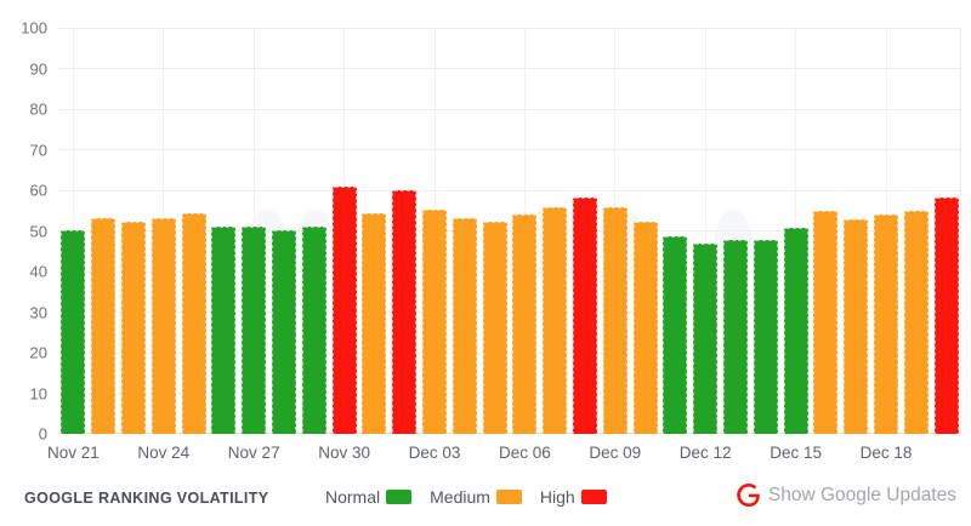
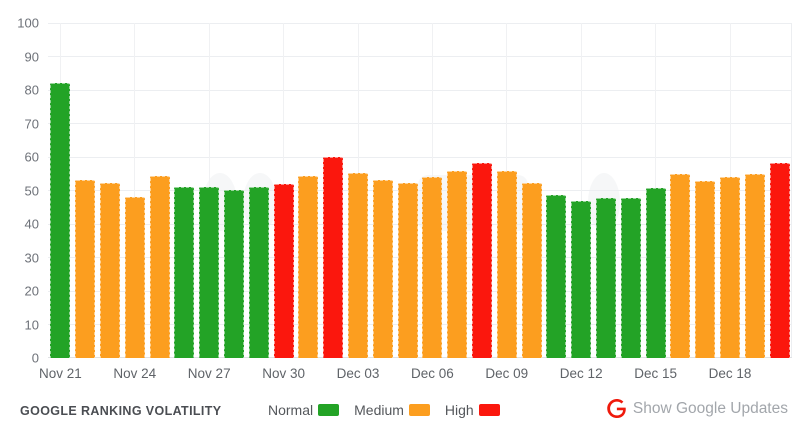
Nov 21: 50 -> 82
Nov 24: 53 -> 48
Nov 30: 61 -> 52
